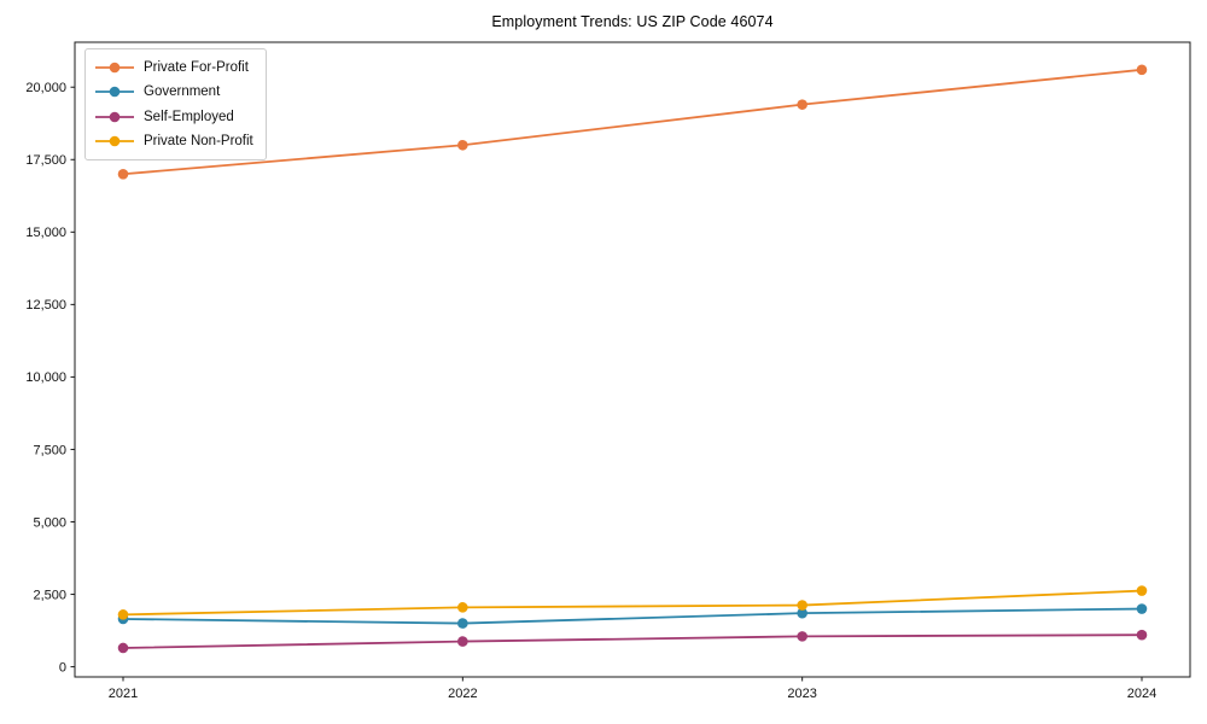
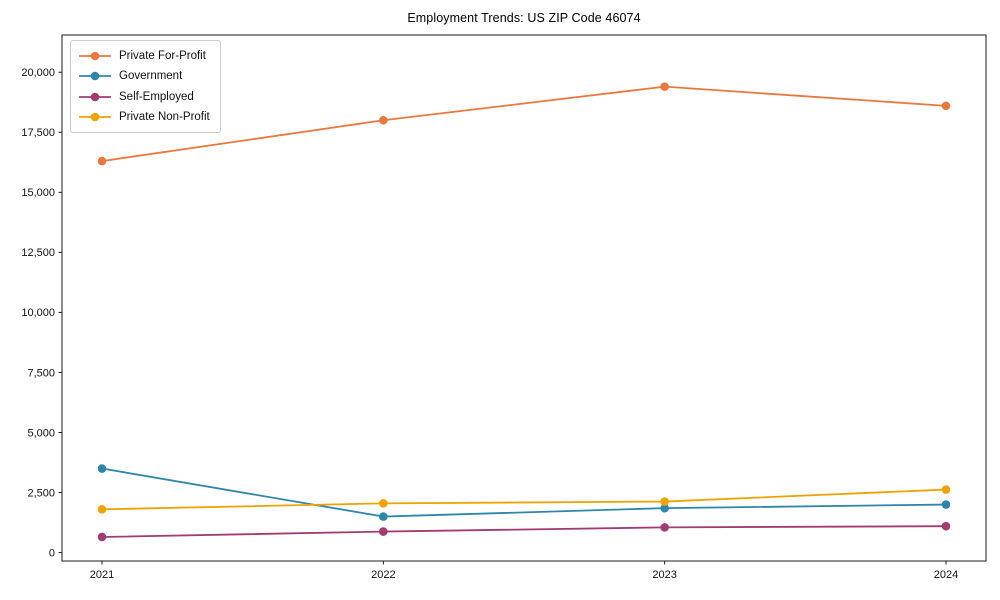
Private For-Profit/2021: 17000 -> 16300
Government/2021: 1600 -> 3500
Private For-Profit/2024: 20600 -> 18600
